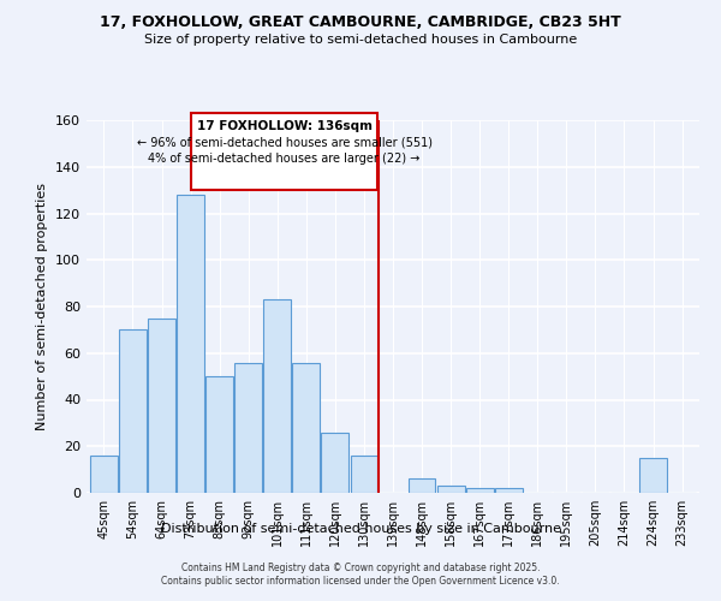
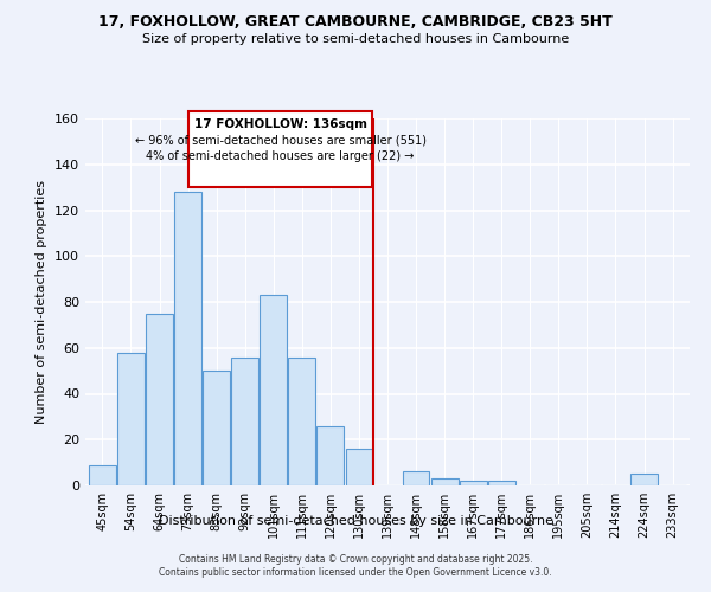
45sqm: 16 -> 9
54sqm: 70 -> 58
224sqm: 15 -> 5
